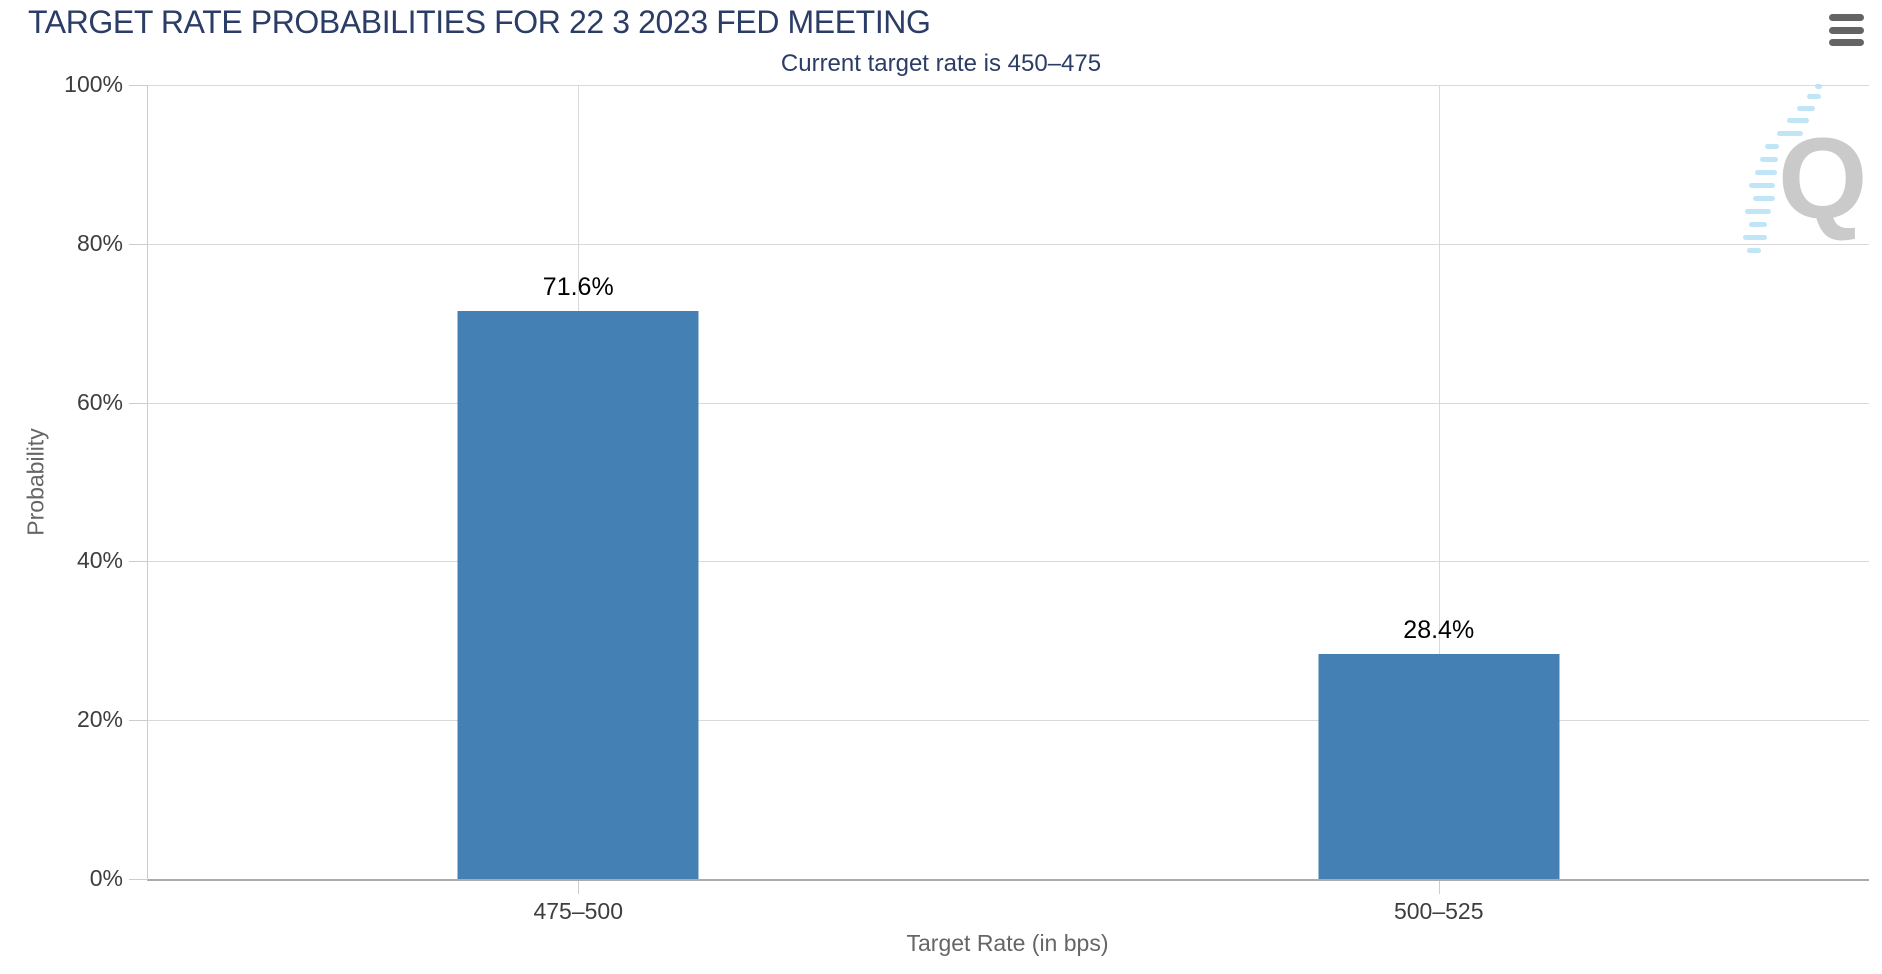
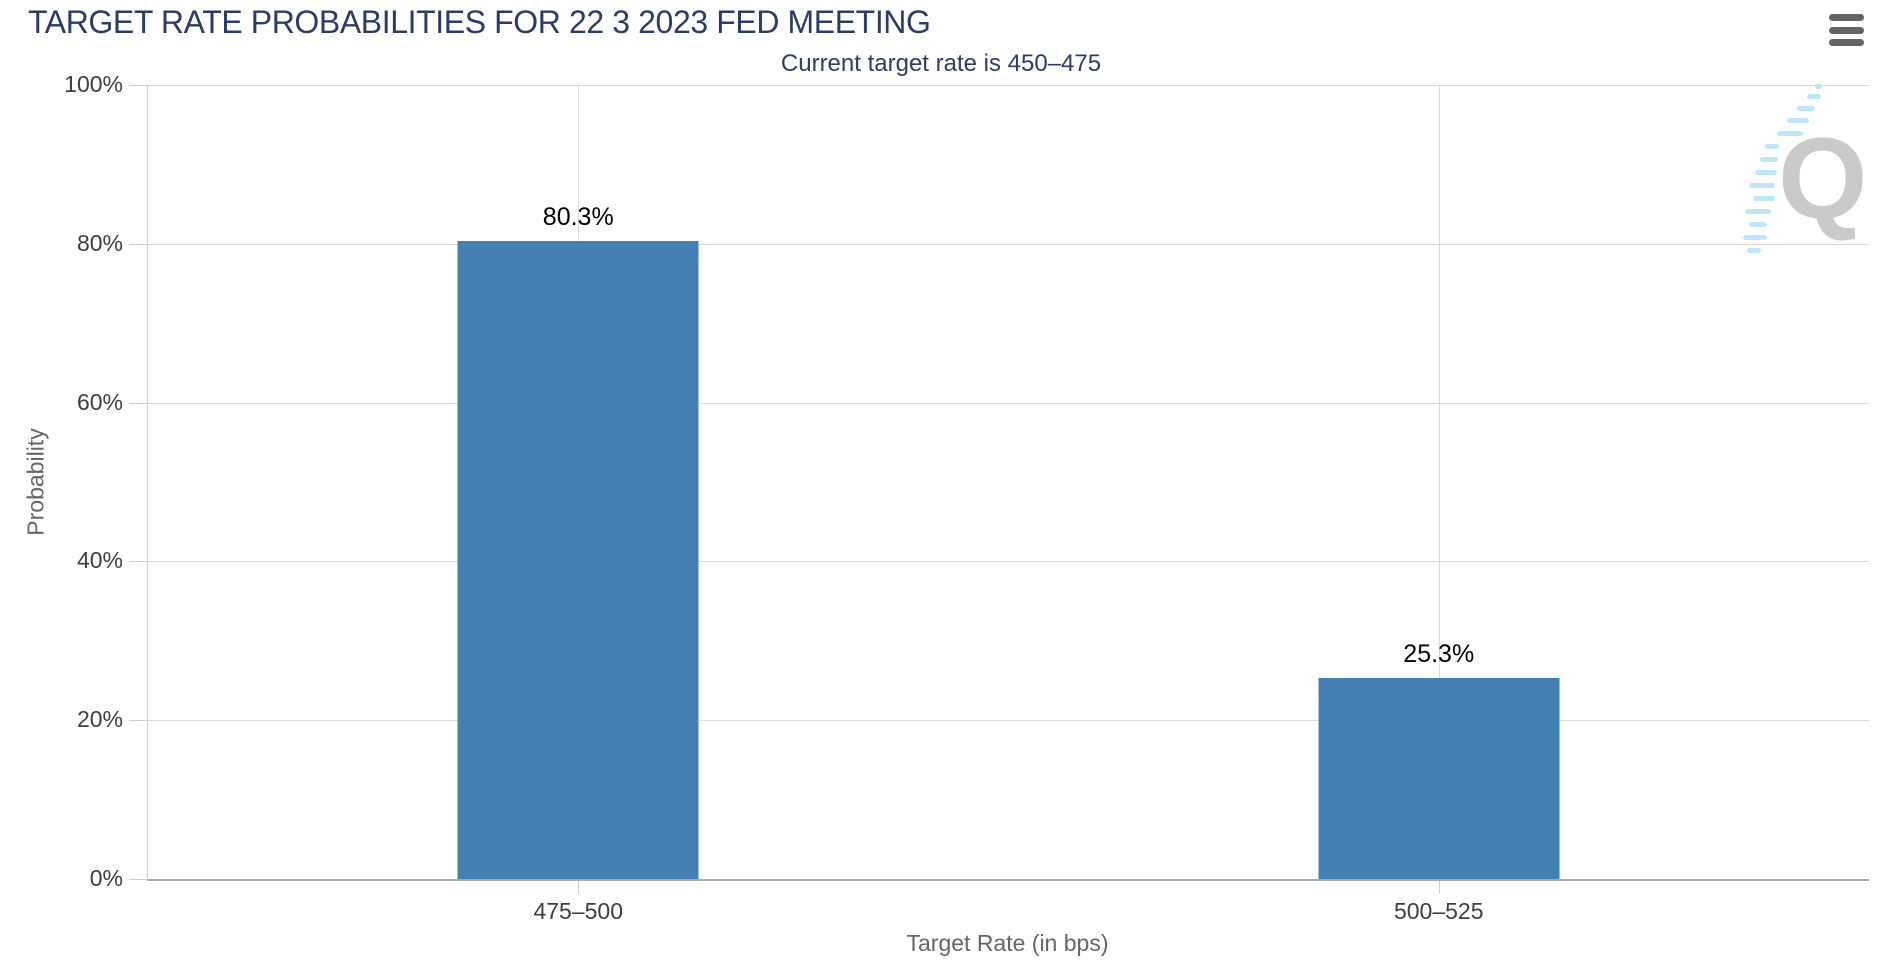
475–500: 71.6% -> 80.3%
500–525: 28.4% -> 25.3%
